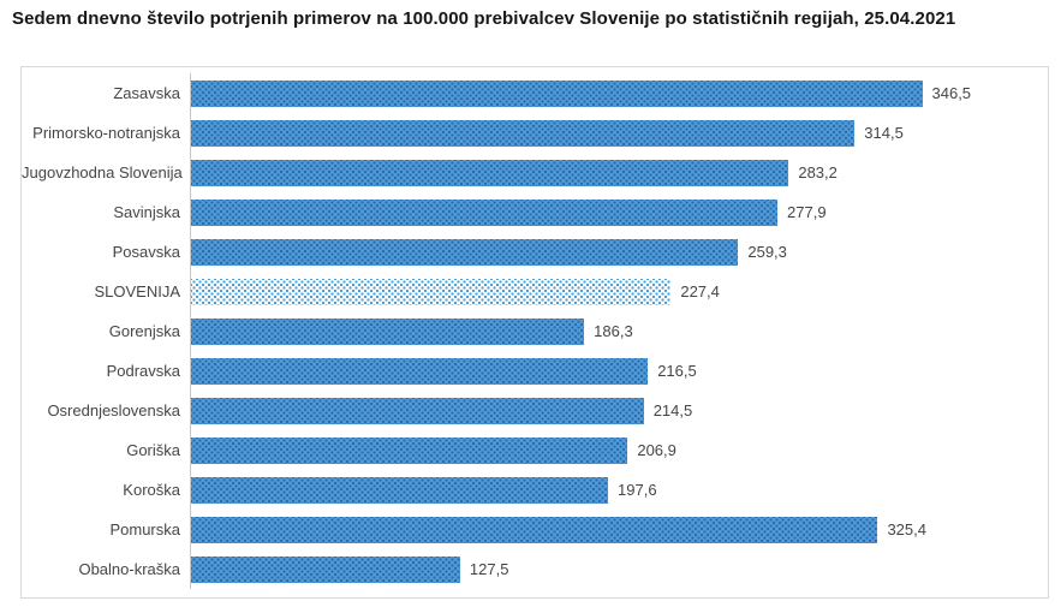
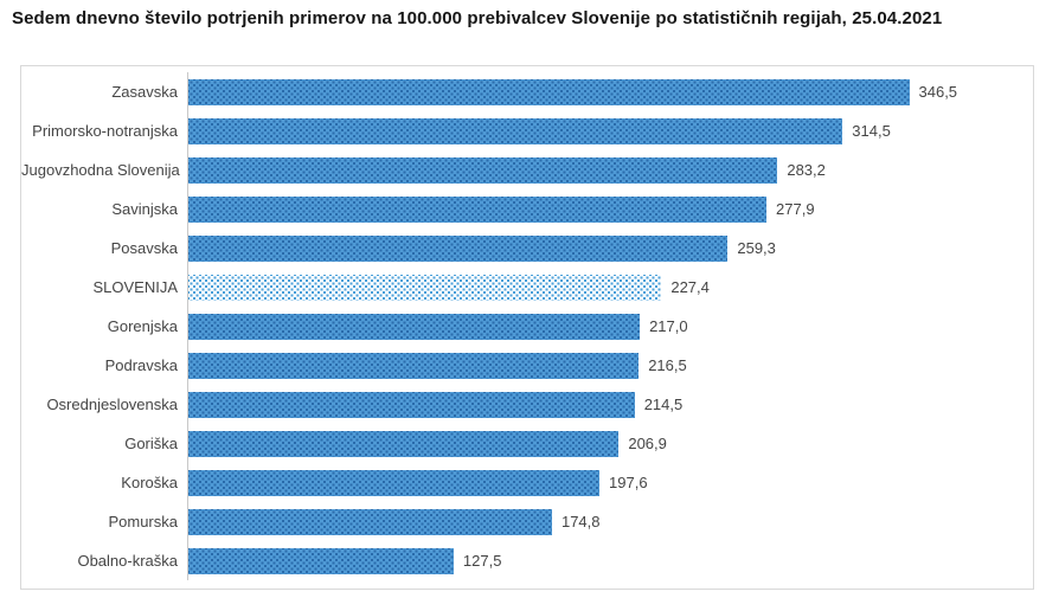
Gorenjska: 186,3 -> 217,0
Pomurska: 325,4 -> 174,8
